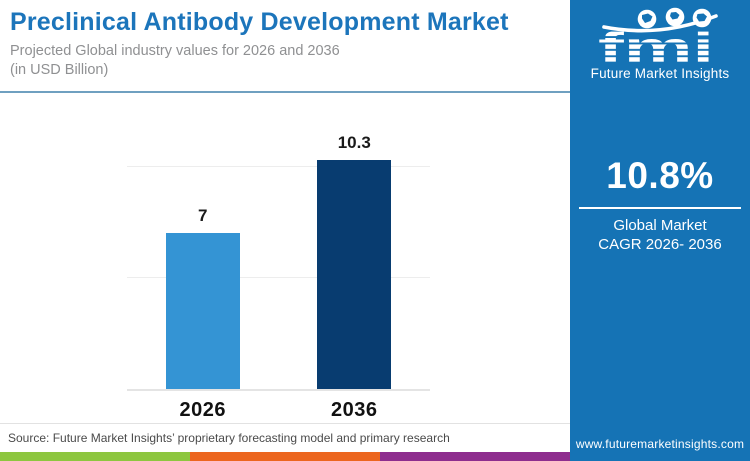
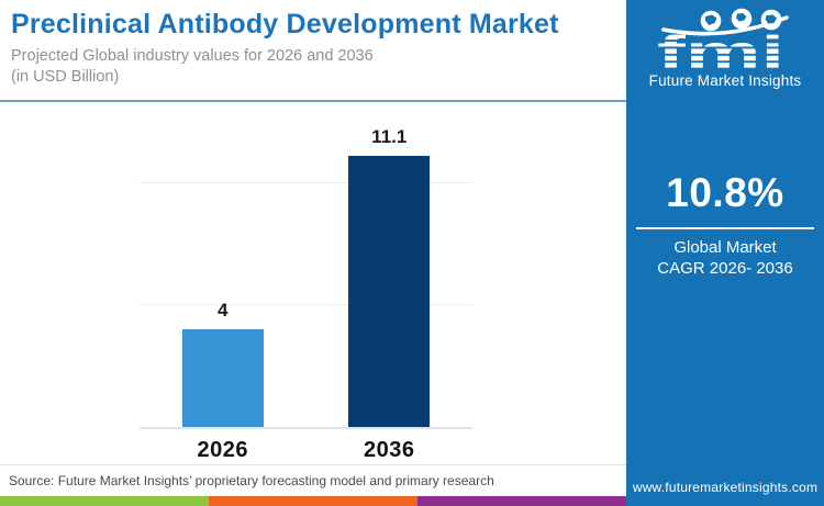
2026: 7 -> 4
2036: 10.3 -> 11.1
